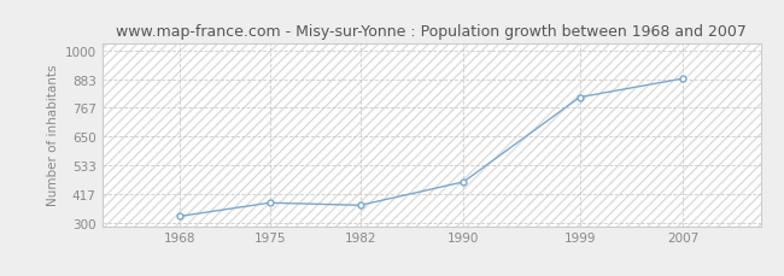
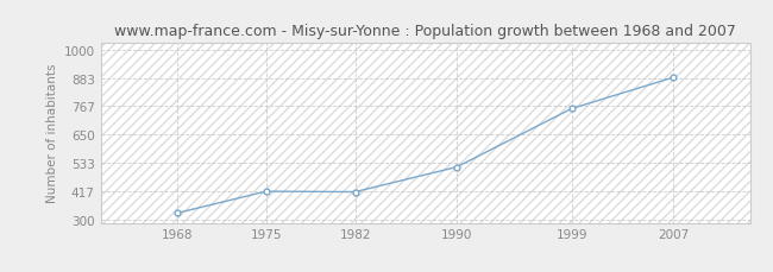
1975: 380 -> 415
1982: 370 -> 413
1990: 465 -> 516
1999: 810 -> 757
